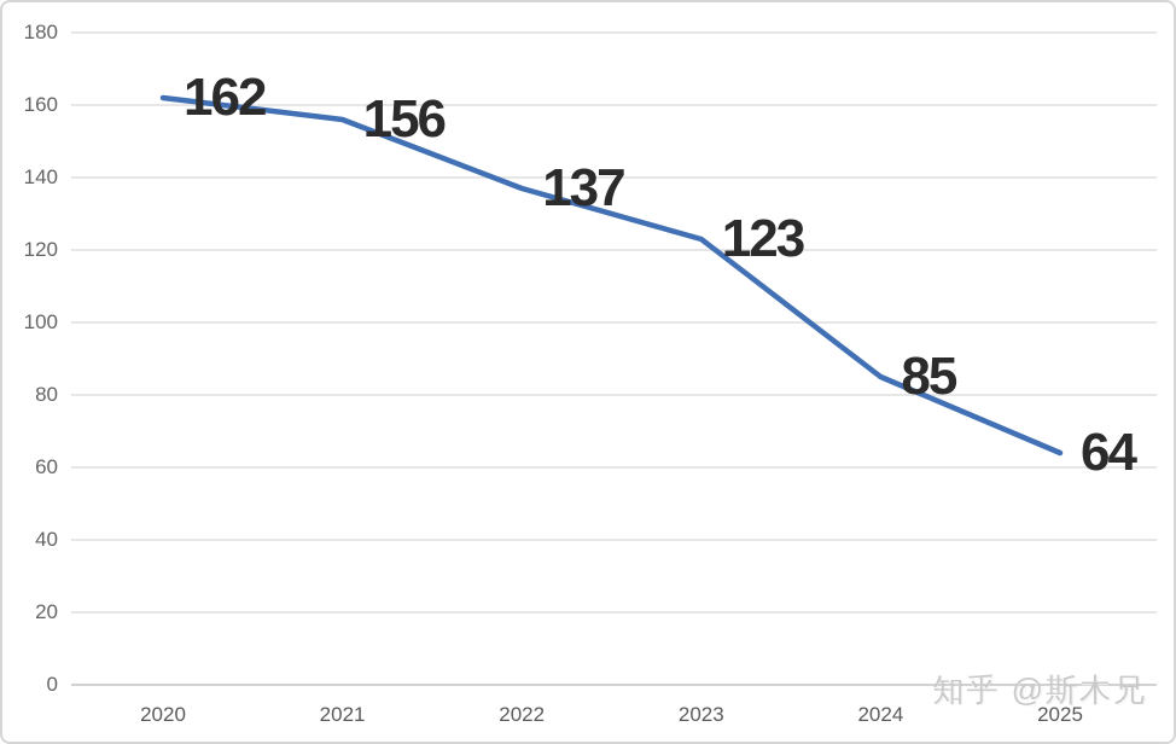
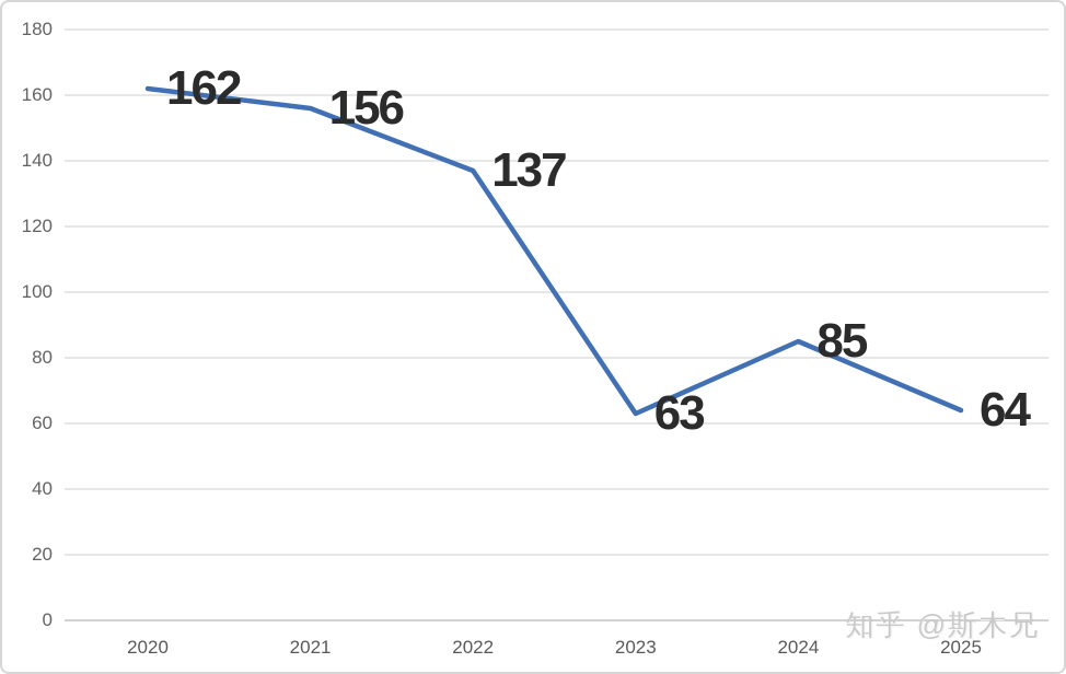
2023: 123 -> 63
